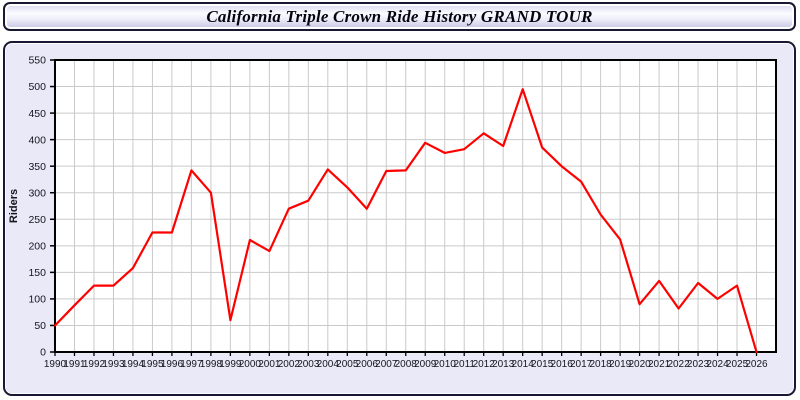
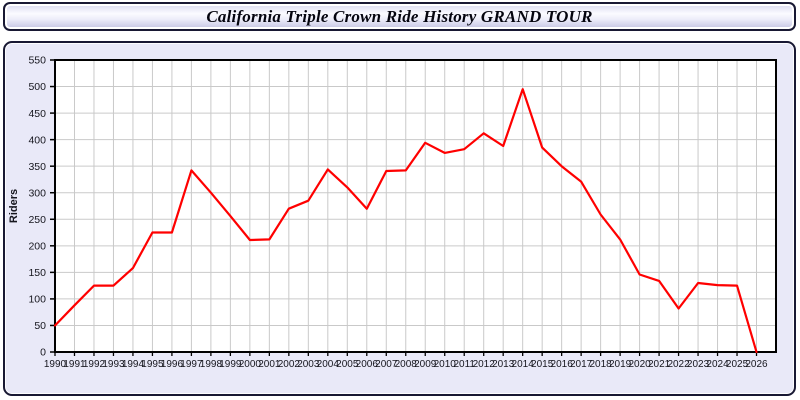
1999: 60 -> 260
2001: 190 -> 210
2020: 90 -> 150
2024: 100 -> 130
